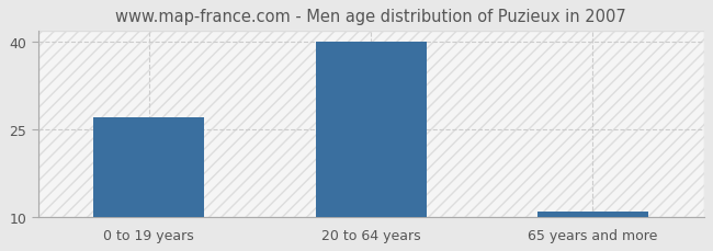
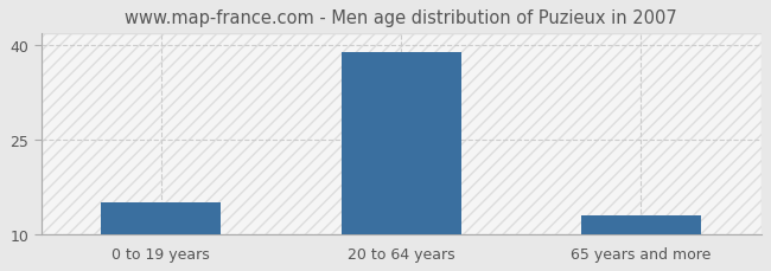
0 to 19 years: 27 -> 15
20 to 64 years: 40 -> 39
65 years and more: 11 -> 13
